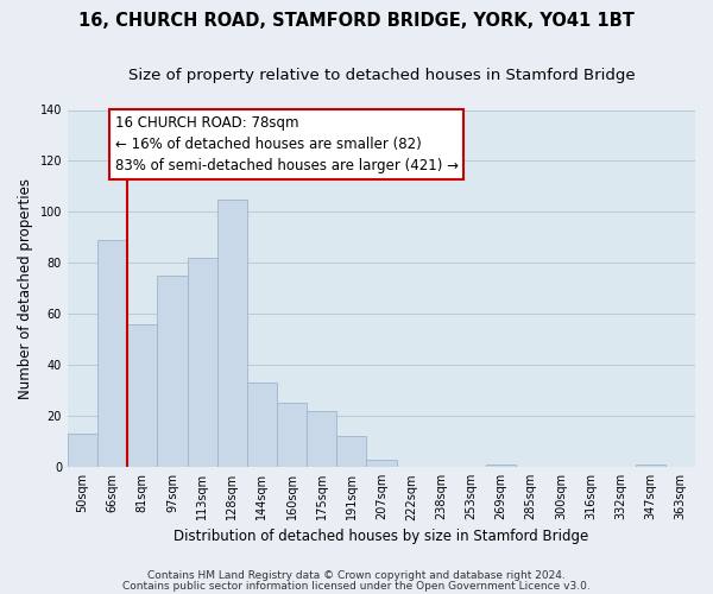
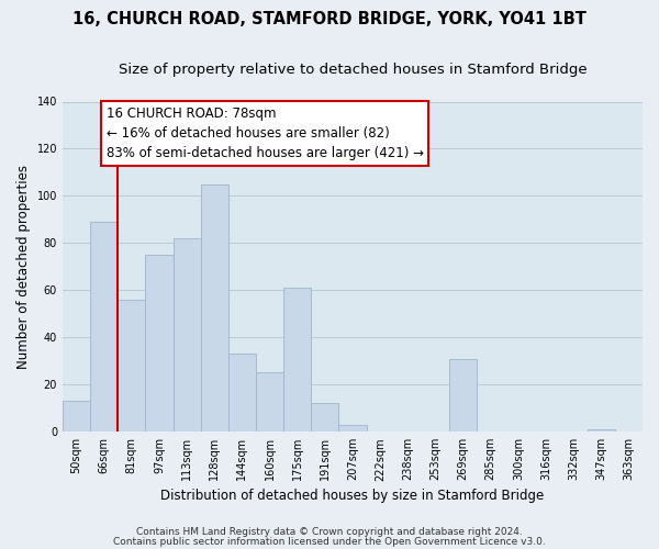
175sqm: 22 -> 61
269sqm: 1 -> 31
